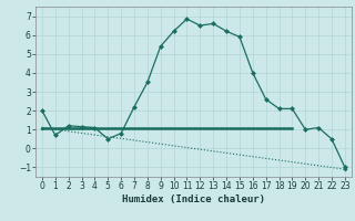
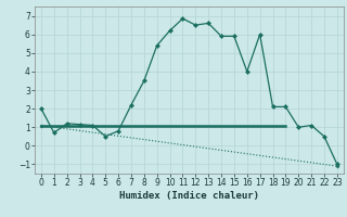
14: 6.2 -> 5.9
17: 2.6 -> 6.0
